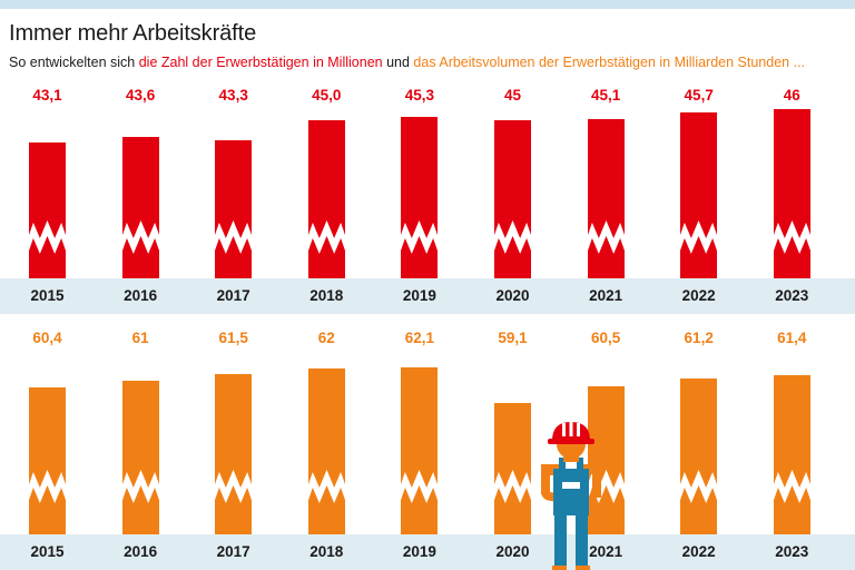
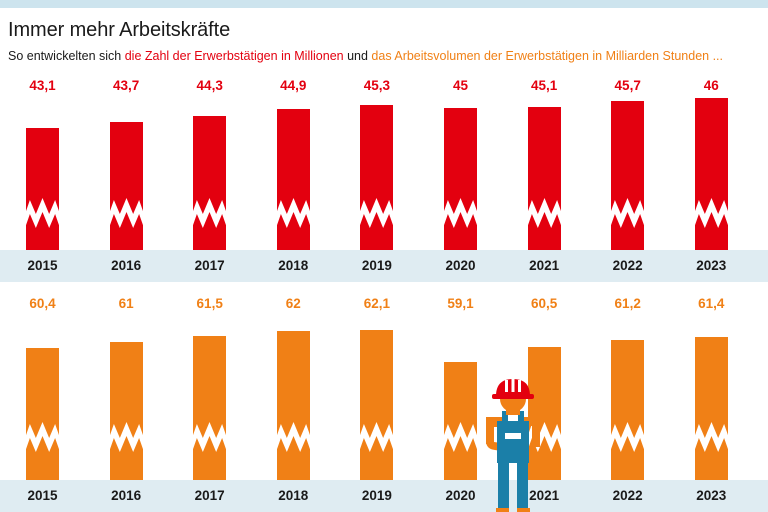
die Zahl der Erwerbstätigen in Millionen/2016: 43,6 -> 43,7
die Zahl der Erwerbstätigen in Millionen/2017: 43,3 -> 44,3
die Zahl der Erwerbstätigen in Millionen/2018: 45,0 -> 44,9
